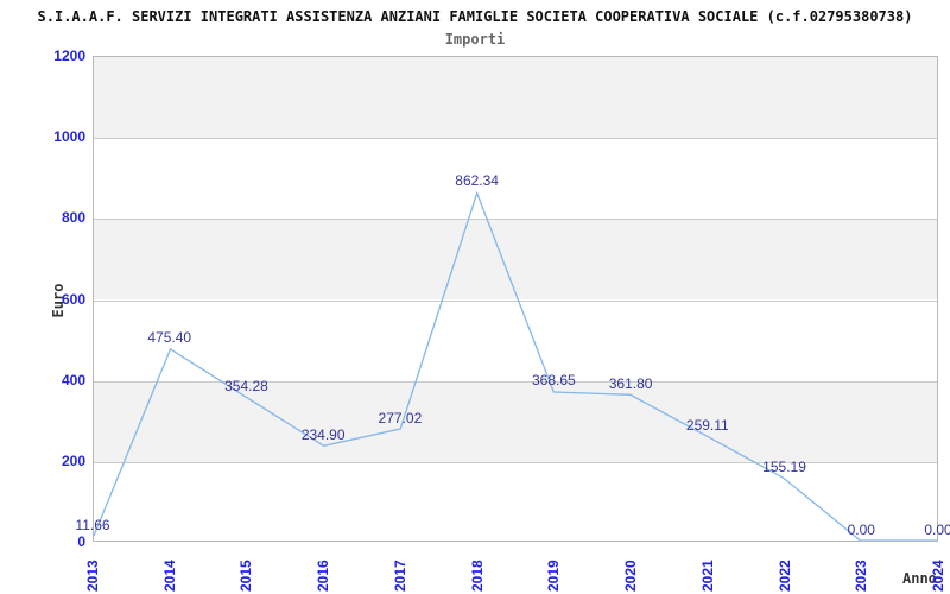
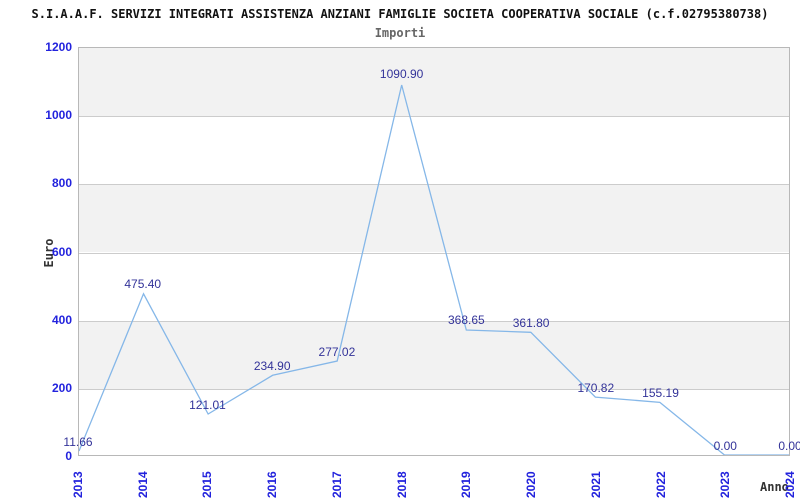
2015: 354.28 -> 121.01
2018: 862.34 -> 1090.90
2021: 259.11 -> 170.82
